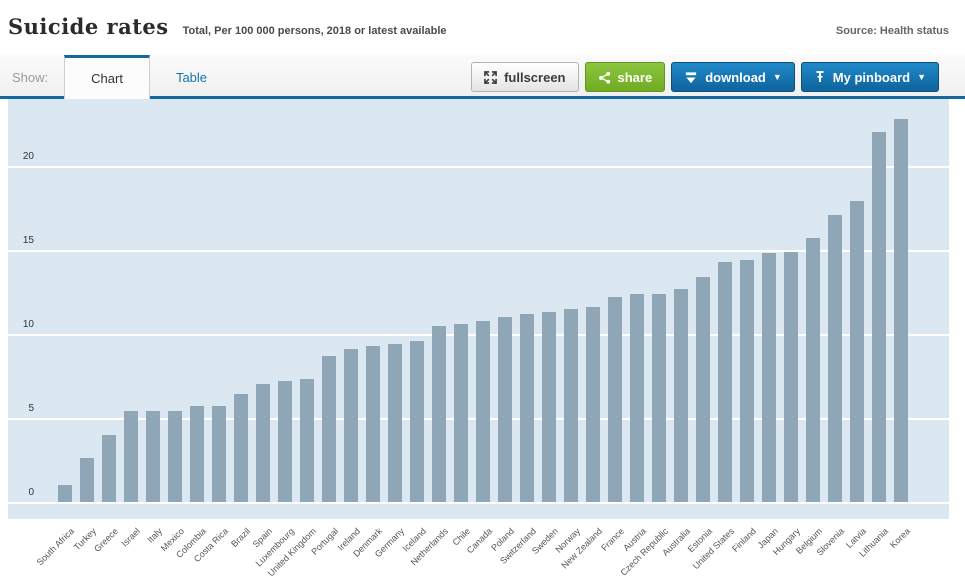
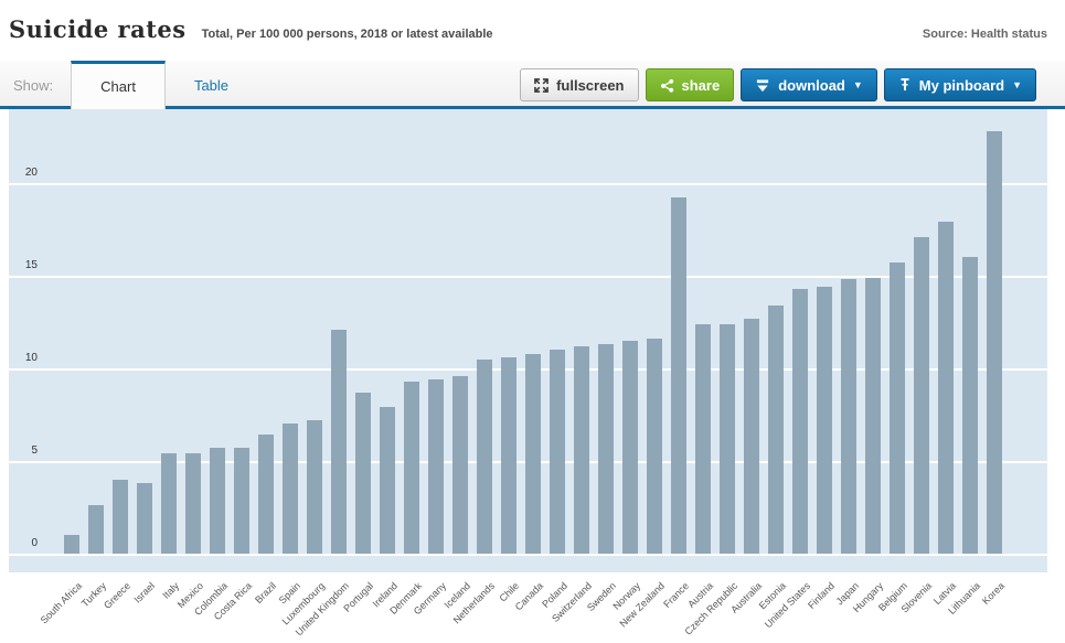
Israel: 5.4 -> 3.8
United Kingdom: 7.3 -> 12.1
Ireland: 9.1 -> 7.9
France: 12.2 -> 19.2
Lithuania: 22.0 -> 16.0
